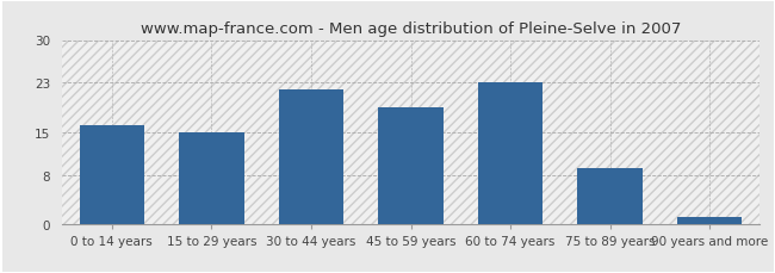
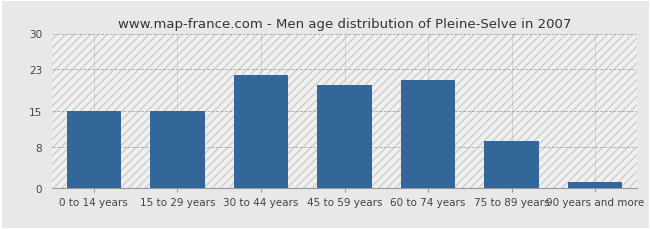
0 to 14 years: 16 -> 15
45 to 59 years: 19 -> 20
60 to 74 years: 23 -> 21
